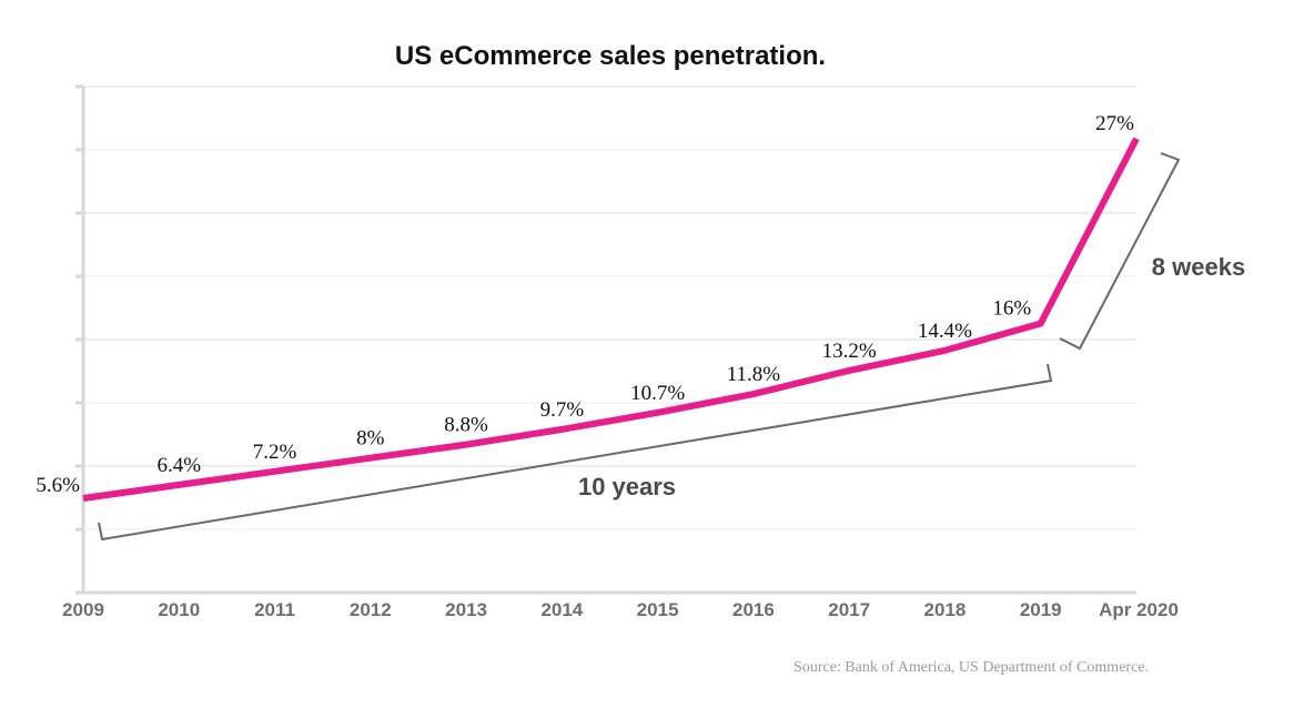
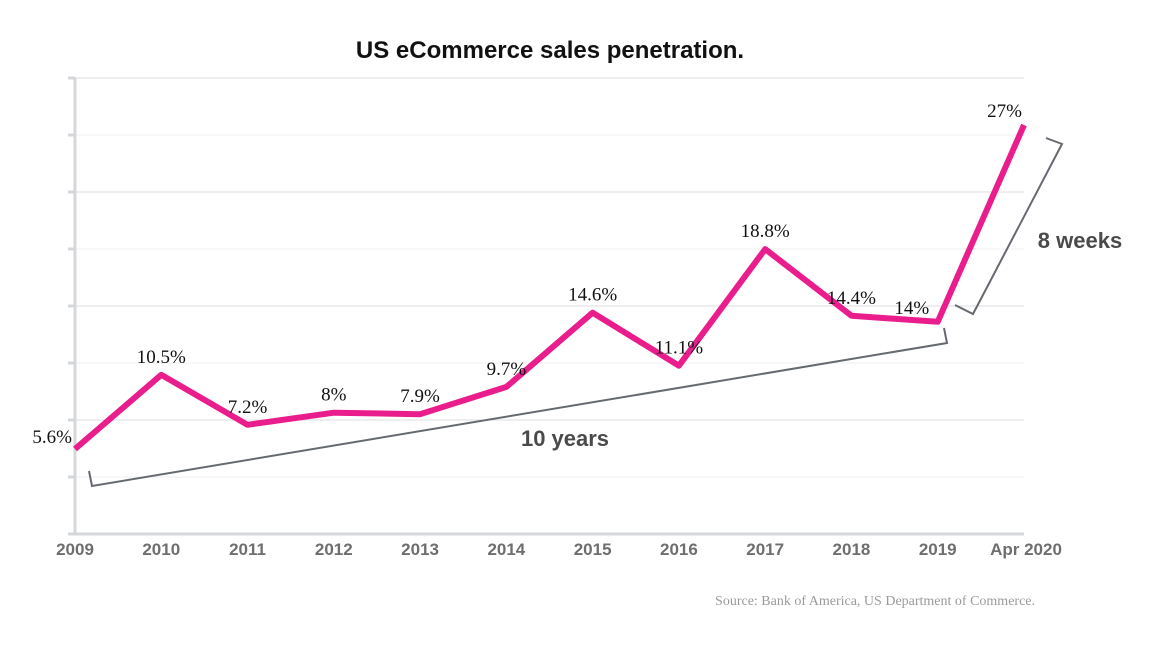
2010: 6.4% -> 10.5%
2013: 8.8% -> 7.9%
2015: 10.7% -> 14.6%
2016: 11.8% -> 11.1%
2017: 13.2% -> 18.8%
2019: 16% -> 14%
